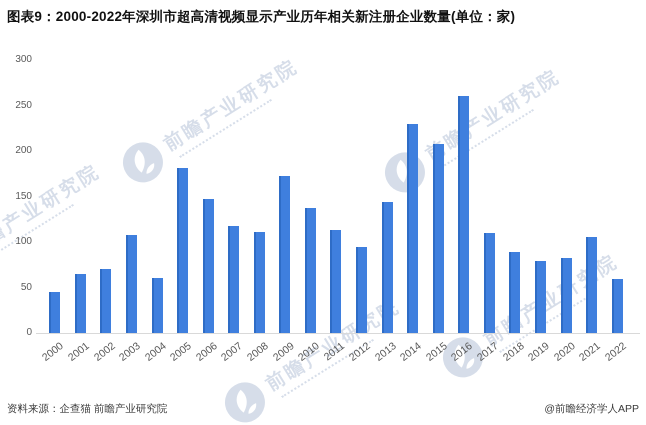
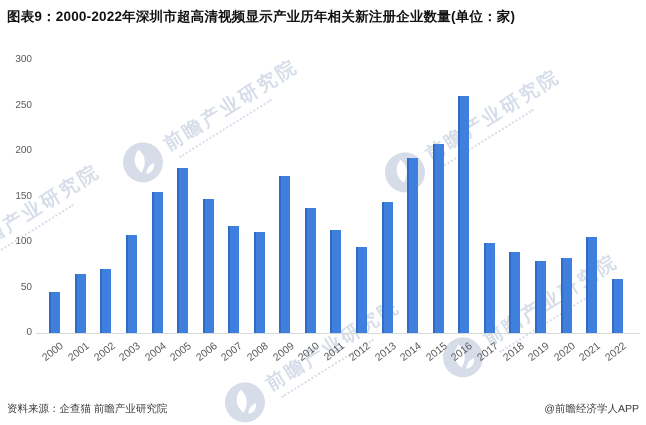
2004: 60 -> 160
2014: 230 -> 190
2017: 110 -> 100
